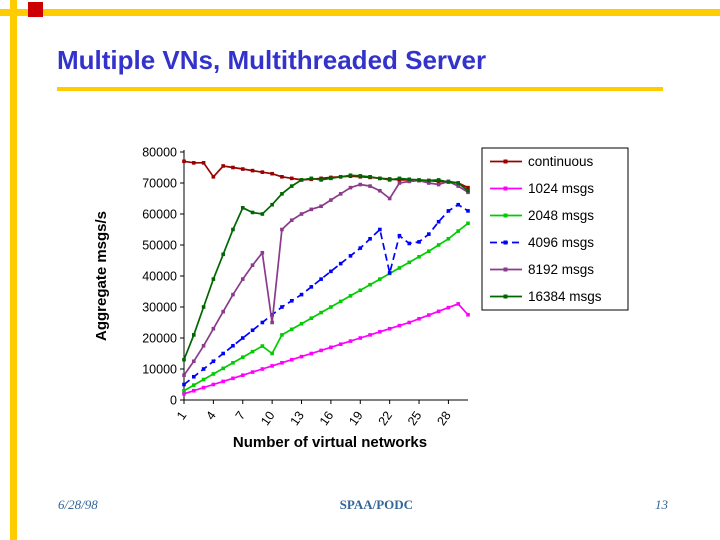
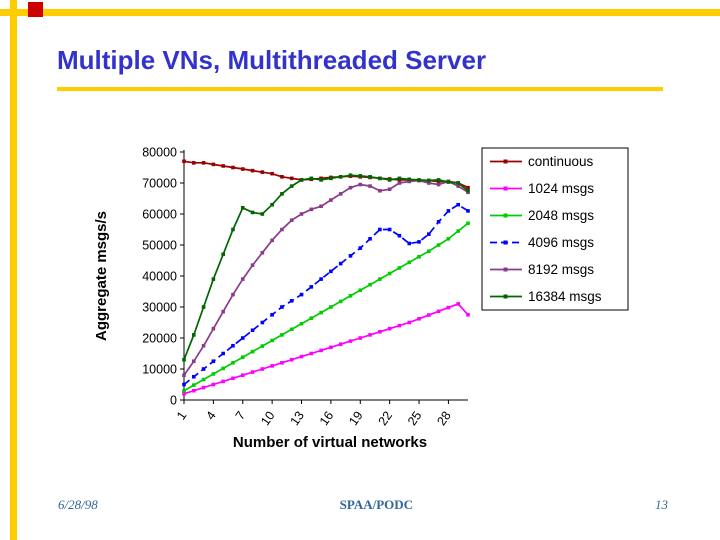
continuous/4: 72000 -> 76000
2048 msgs/10: 15000 -> 19000
8192 msgs/10: 25000 -> 52000
4096 msgs/22: 41000 -> 55000
8192 msgs/22: 65000 -> 68000
